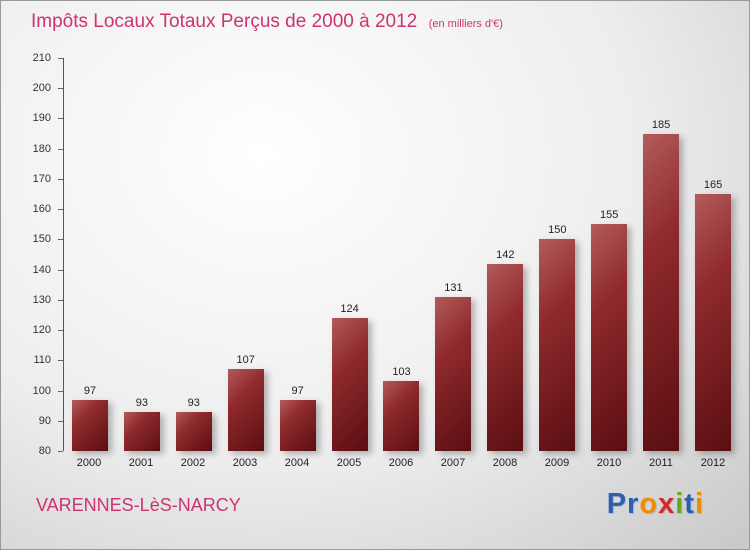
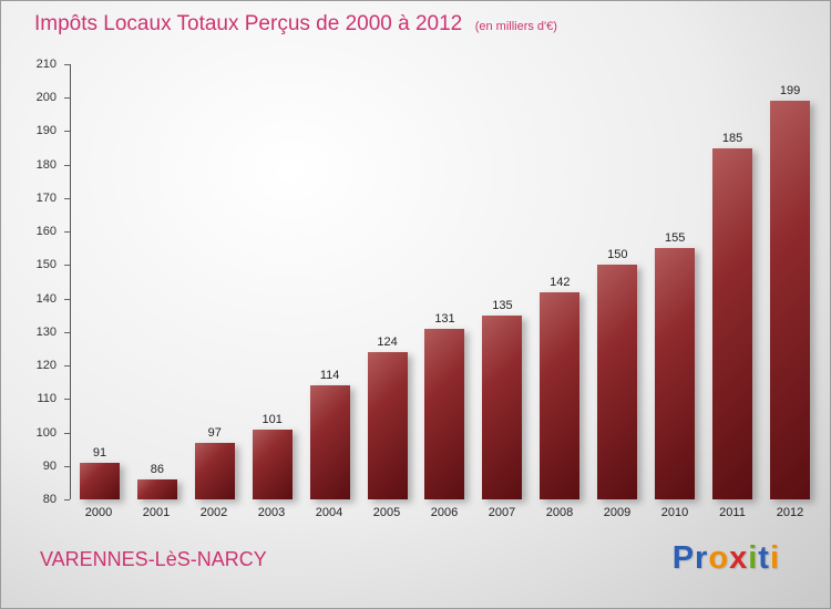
2000: 97 -> 91
2001: 93 -> 86
2002: 93 -> 97
2003: 107 -> 101
2004: 97 -> 114
2006: 103 -> 131
2007: 131 -> 135
2012: 165 -> 199
